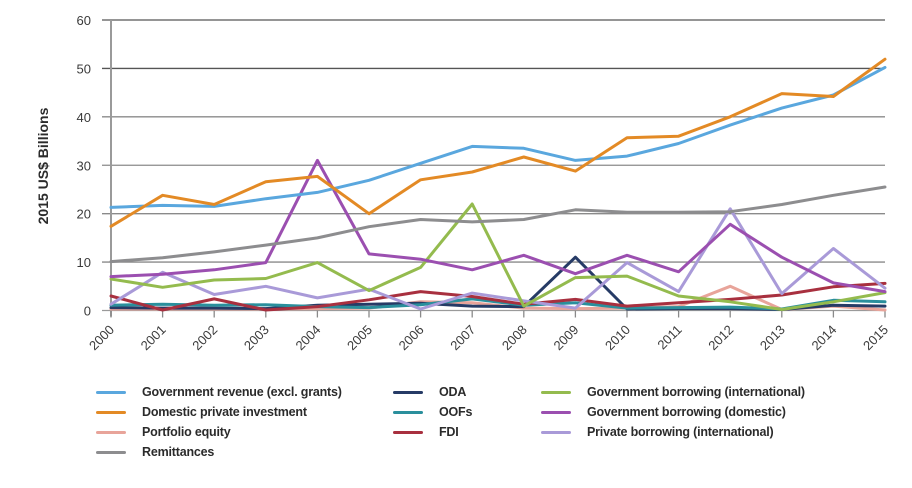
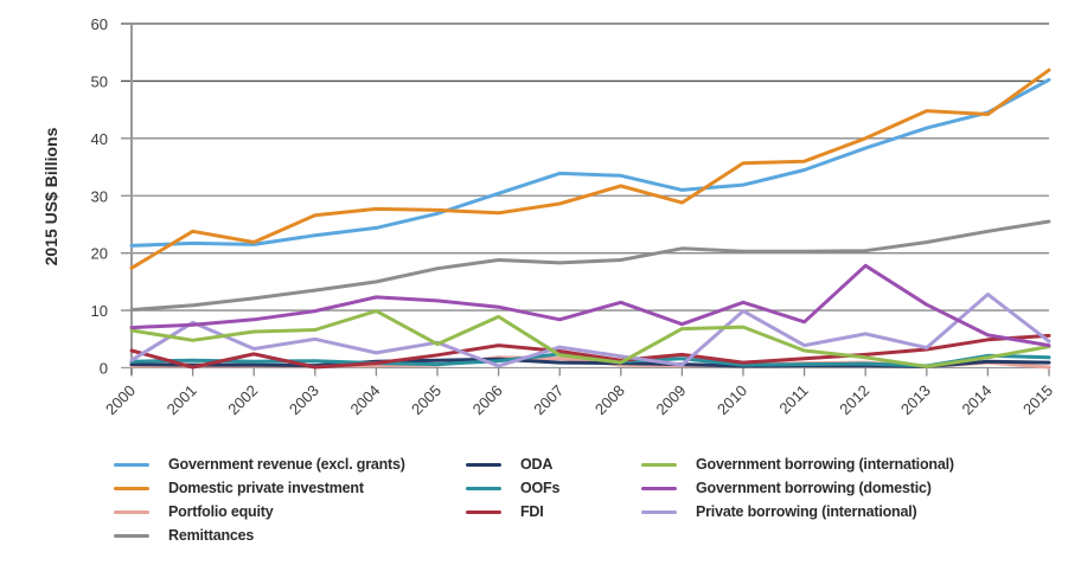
Government borrowing (domestic)/2004: 31 -> 12
Domestic private investment/2005: 20 -> 28
Government borrowing (international)/2007: 22 -> 2
ODA/2009: 11 -> 1
Portfolio equity/2012: 5 -> 1
Private borrowing (international)/2012: 21 -> 6
